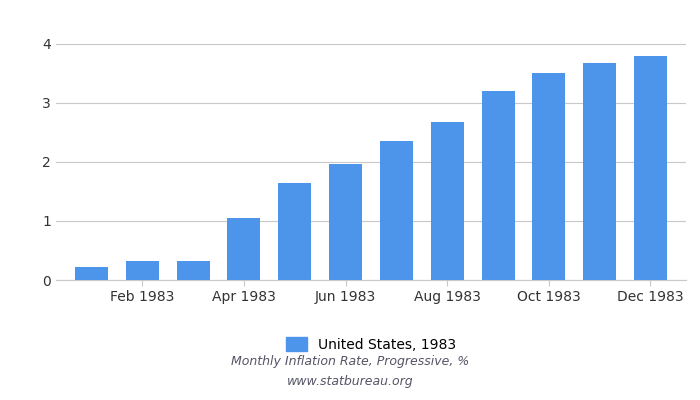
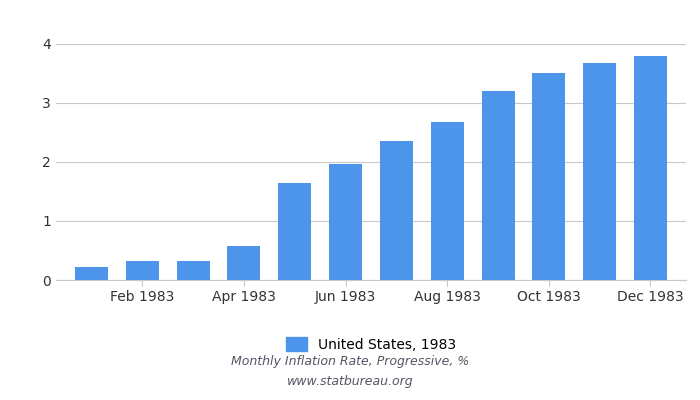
Apr 1983: 1.05 -> 0.58
